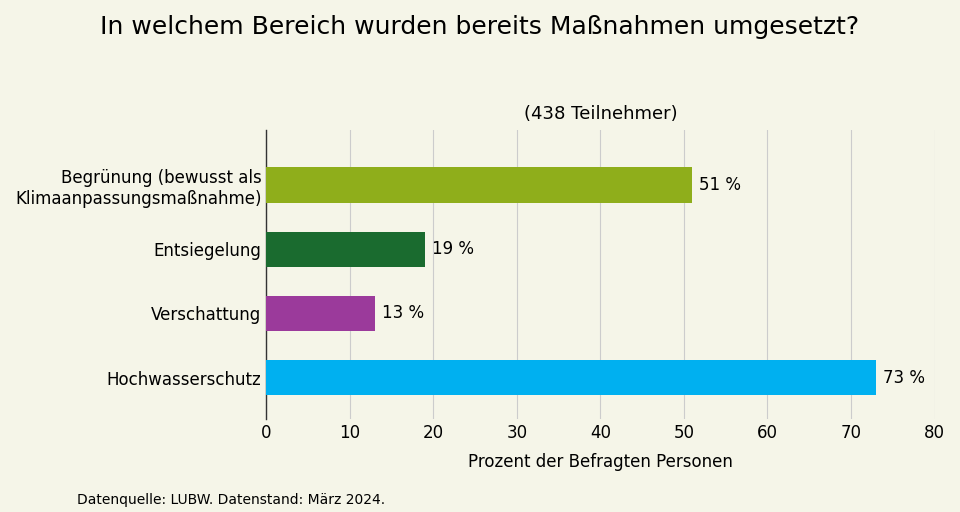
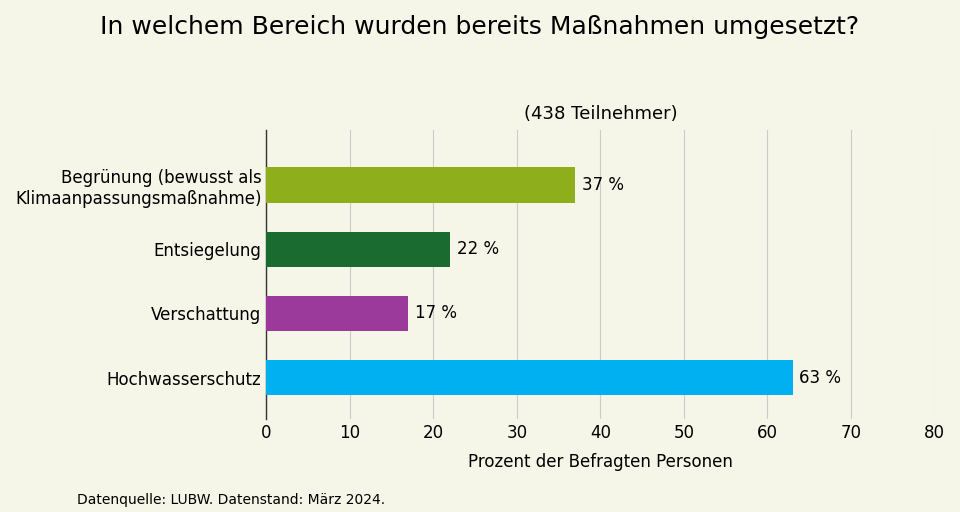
Begrünung (bewusst als Klimaanpassungsmaßnahme): 51 -> 37
Entsiegelung: 19 -> 22
Verschattung: 13 -> 17
Hochwasserschutz: 73 -> 63
